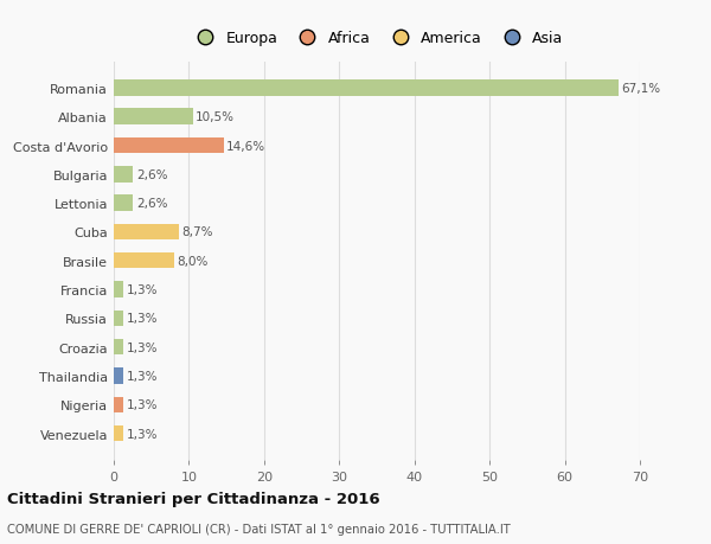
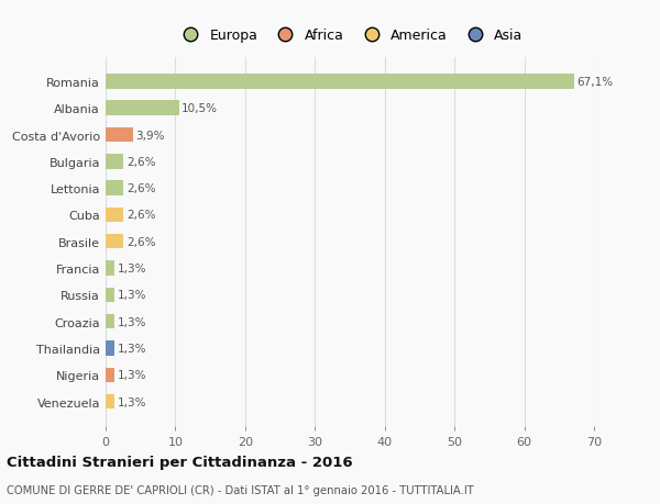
Costa d'Avorio: 14,6% -> 3,9%
Cuba: 8,7% -> 2,6%
Brasile: 8,0% -> 2,6%
